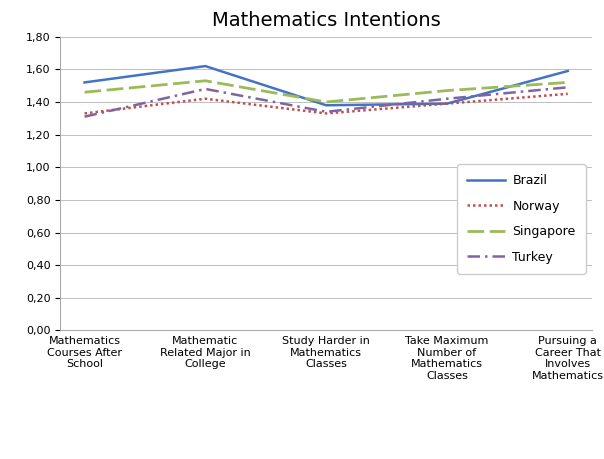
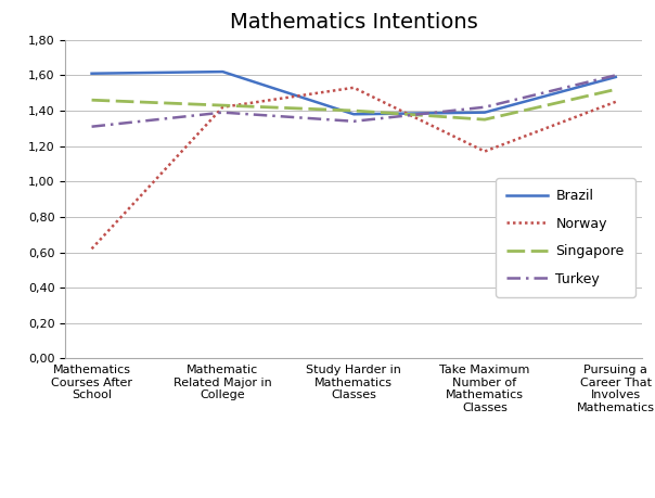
Brazil/Mathematics Courses After School: 1,52 -> 1,61
Norway/Mathematics Courses After School: 1,33 -> 0,62
Singapore/Mathematic Related Major in College: 1,53 -> 1,43
Turkey/Mathematic Related Major in College: 1,48 -> 1,39
Norway/Study Harder in Mathematics Classes: 1,33 -> 1,53
Norway/Take Maximum Number of Mathematics Classes: 1,39 -> 1,17
Singapore/Take Maximum Number of Mathematics Classes: 1,47 -> 1,35
Turkey/Pursuing a Career That Involves Mathematics: 1,49 -> 1,60
